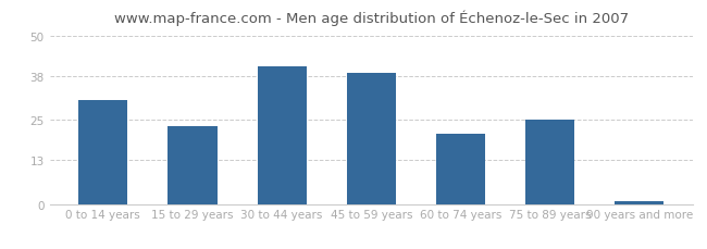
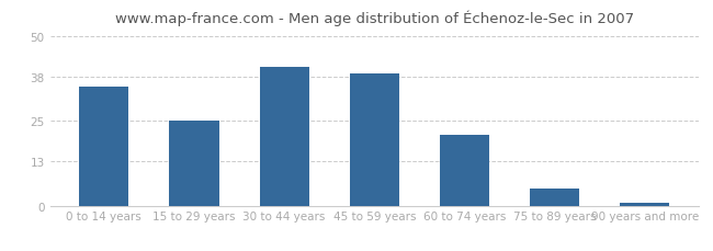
0 to 14 years: 31 -> 35
15 to 29 years: 23 -> 25
75 to 89 years: 25 -> 5
